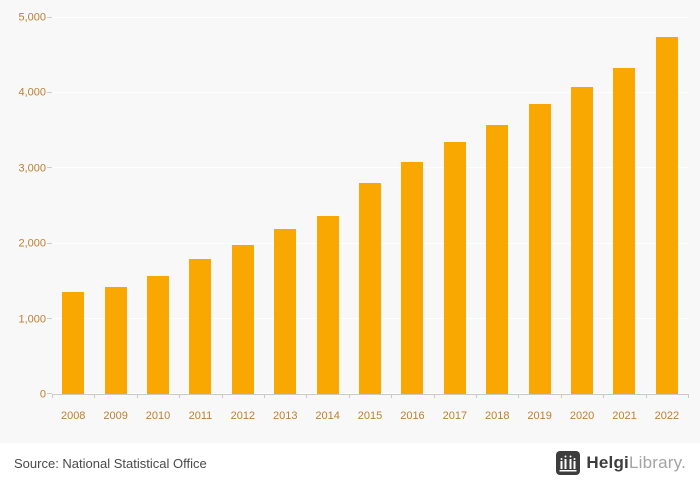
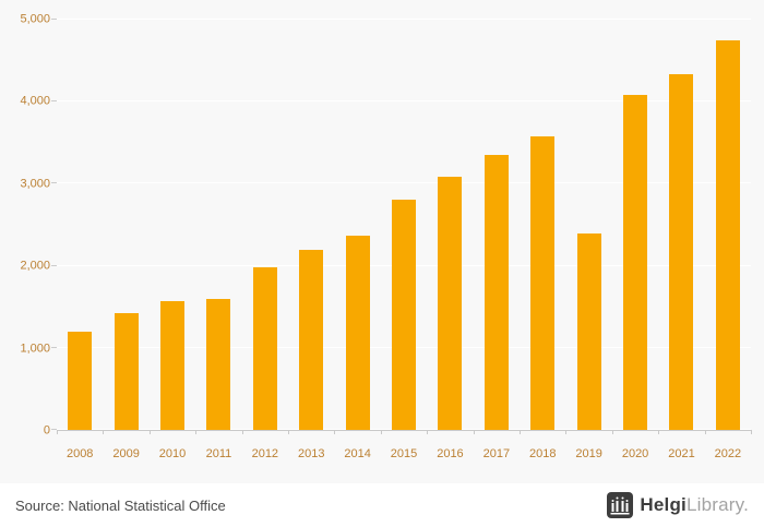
2008: 1400 -> 1200
2011: 1800 -> 1600
2019: 3900 -> 2400
